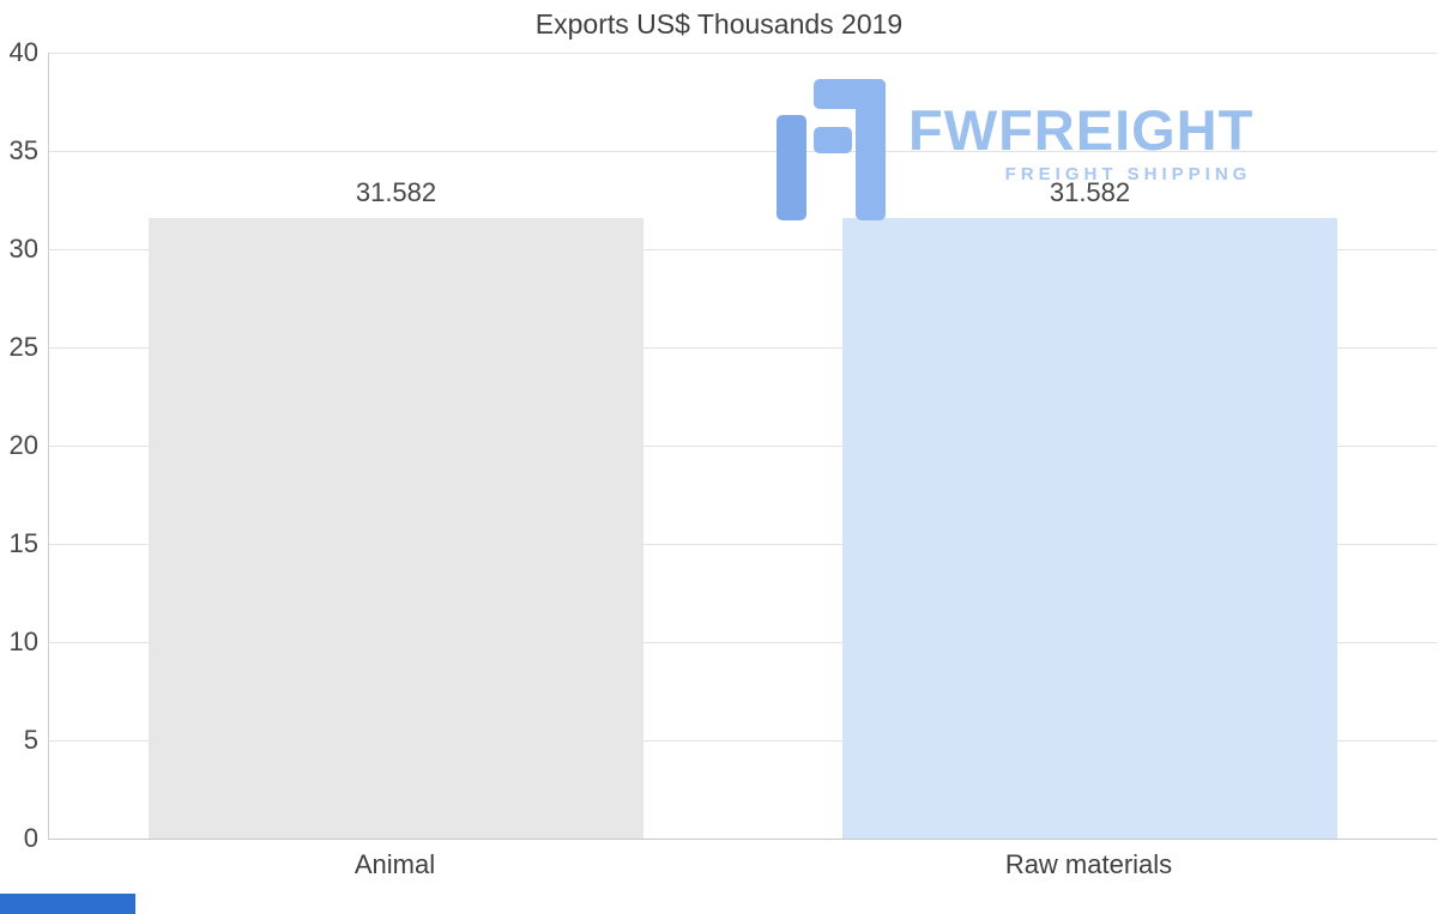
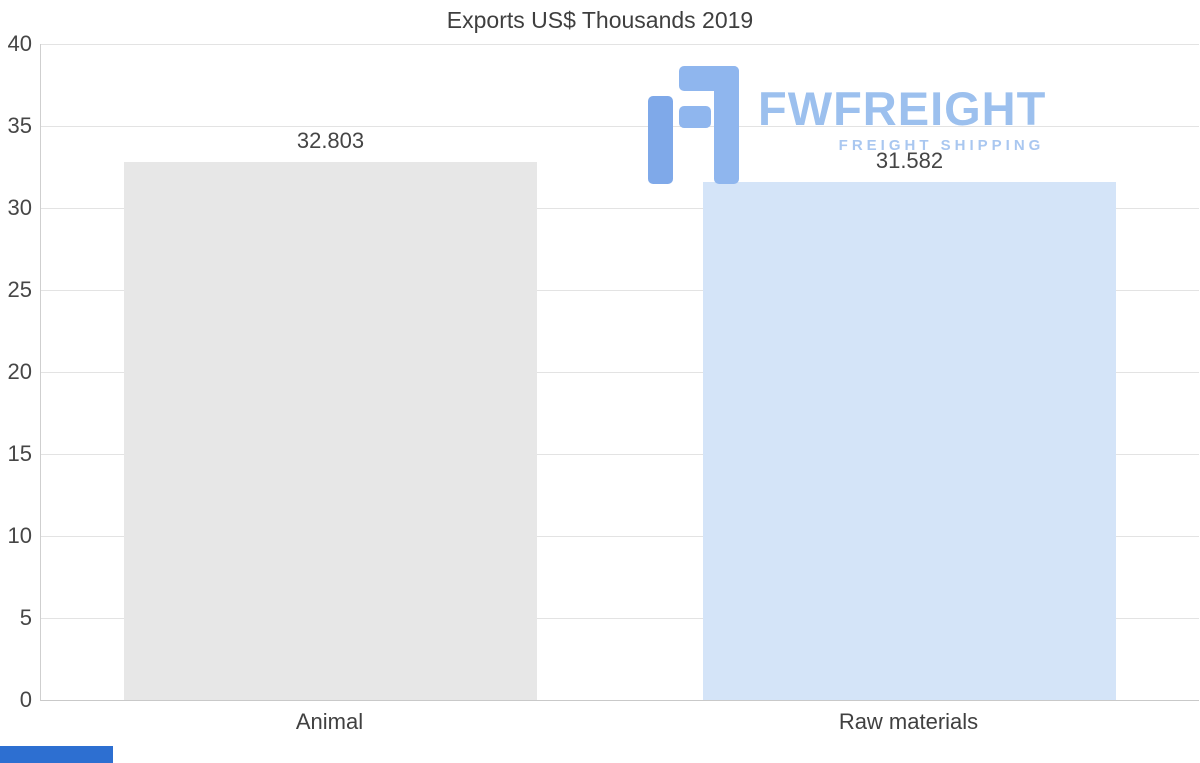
Animal: 31.582 -> 32.803
